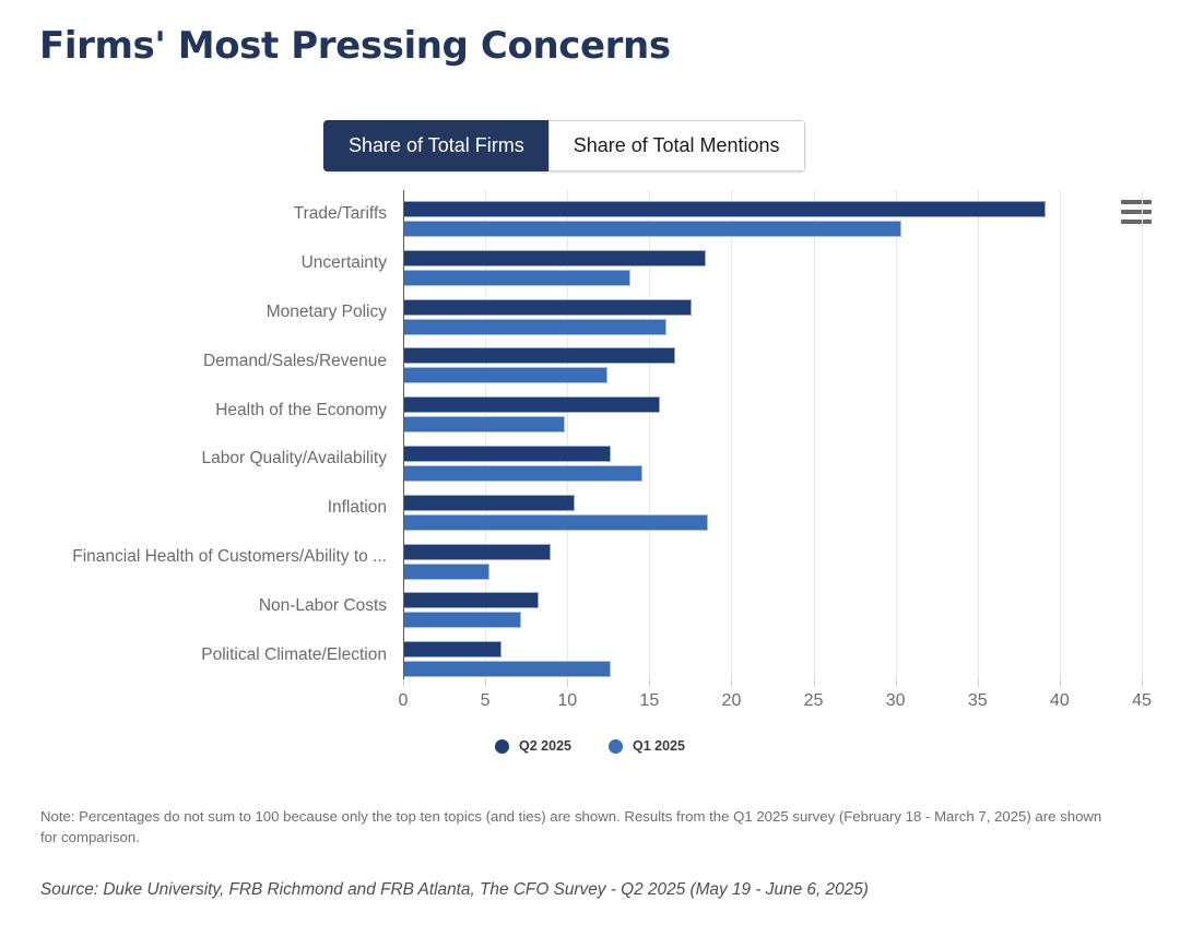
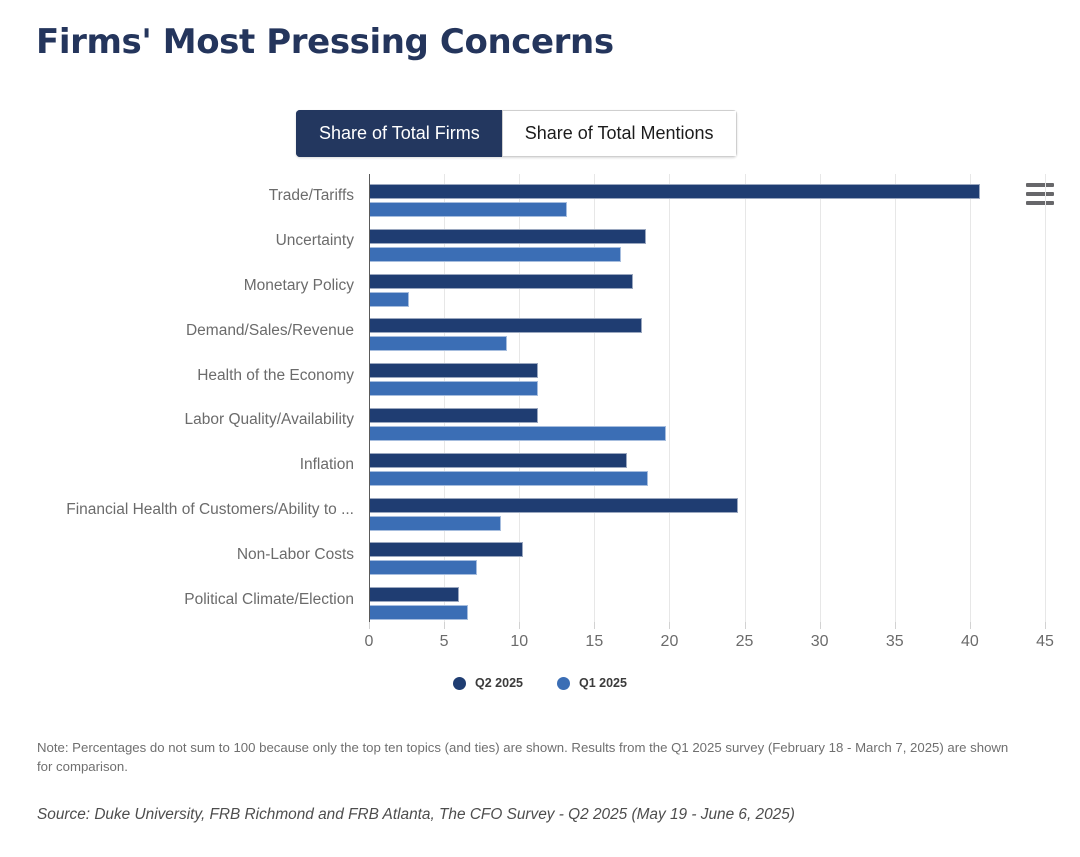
Q2 2025/Trade/Tariffs: 39.1 -> 40.6
Q1 2025/Trade/Tariffs: 30.3 -> 13.1
Q1 2025/Uncertainty: 13.8 -> 16.7
Q1 2025/Monetary Policy: 16.0 -> 2.6
Q2 2025/Demand/Sales/Revenue: 16.5 -> 18.1
Q1 2025/Demand/Sales/Revenue: 12.4 -> 9.1
Q2 2025/Health of the Economy: 15.6 -> 11.2
Q1 2025/Health of the Economy: 9.8 -> 11.2
Q2 2025/Labor Quality/Availability: 12.6 -> 11.2
Q1 2025/Labor Quality/Availability: 14.5 -> 19.7
Q2 2025/Inflation: 10.4 -> 17.1
Q2 2025/Financial Health of Customers/Ability to ...: 8.9 -> 24.5
Q1 2025/Financial Health of Customers/Ability to ...: 5.2 -> 8.7
Q2 2025/Non-Labor Costs: 8.2 -> 10.2
Q1 2025/Political Climate/Election: 12.6 -> 6.5
